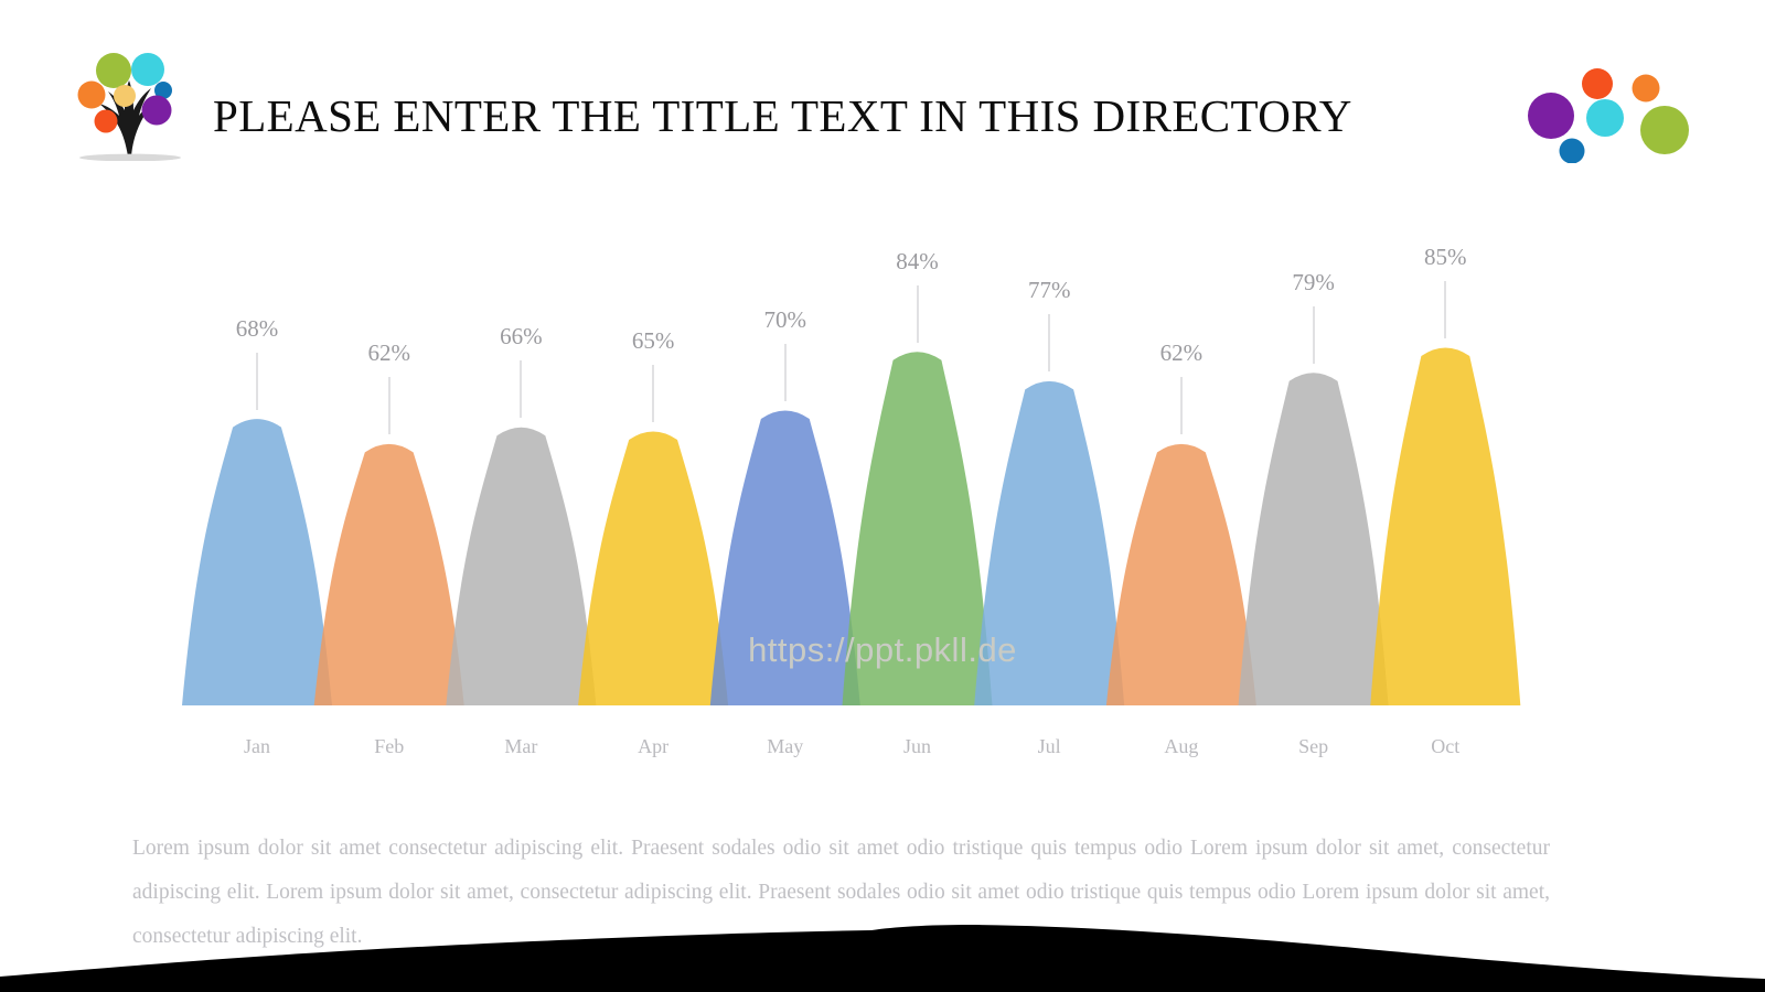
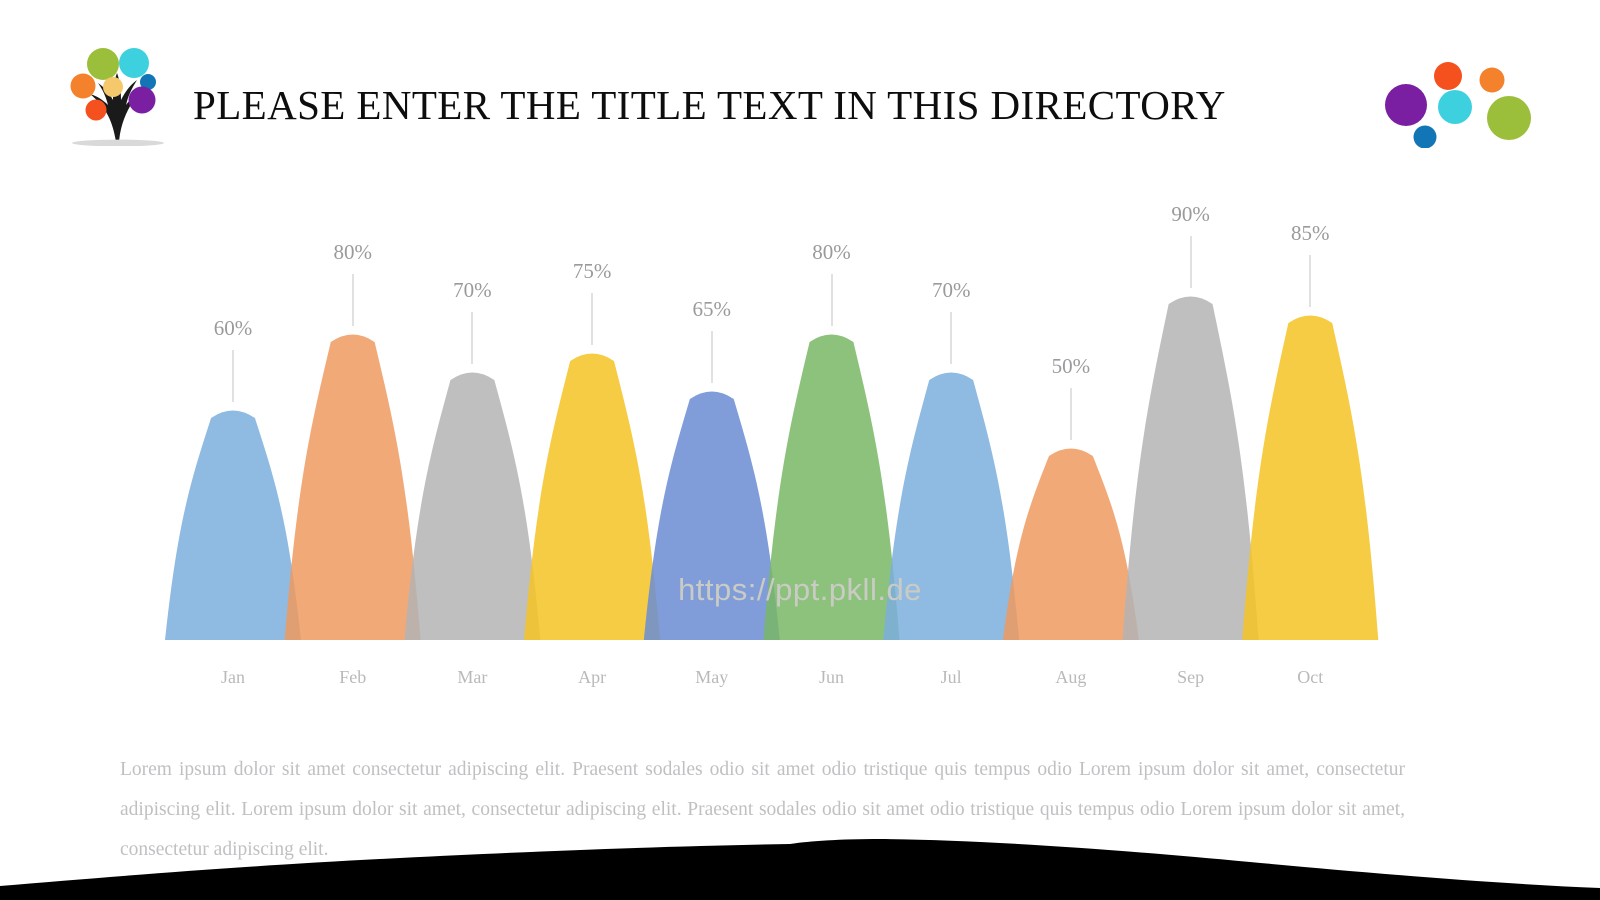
Jan: 68% -> 60%
Feb: 62% -> 80%
Mar: 66% -> 70%
Apr: 65% -> 75%
May: 70% -> 65%
Jun: 84% -> 80%
Jul: 77% -> 70%
Aug: 62% -> 50%
Sep: 79% -> 90%
